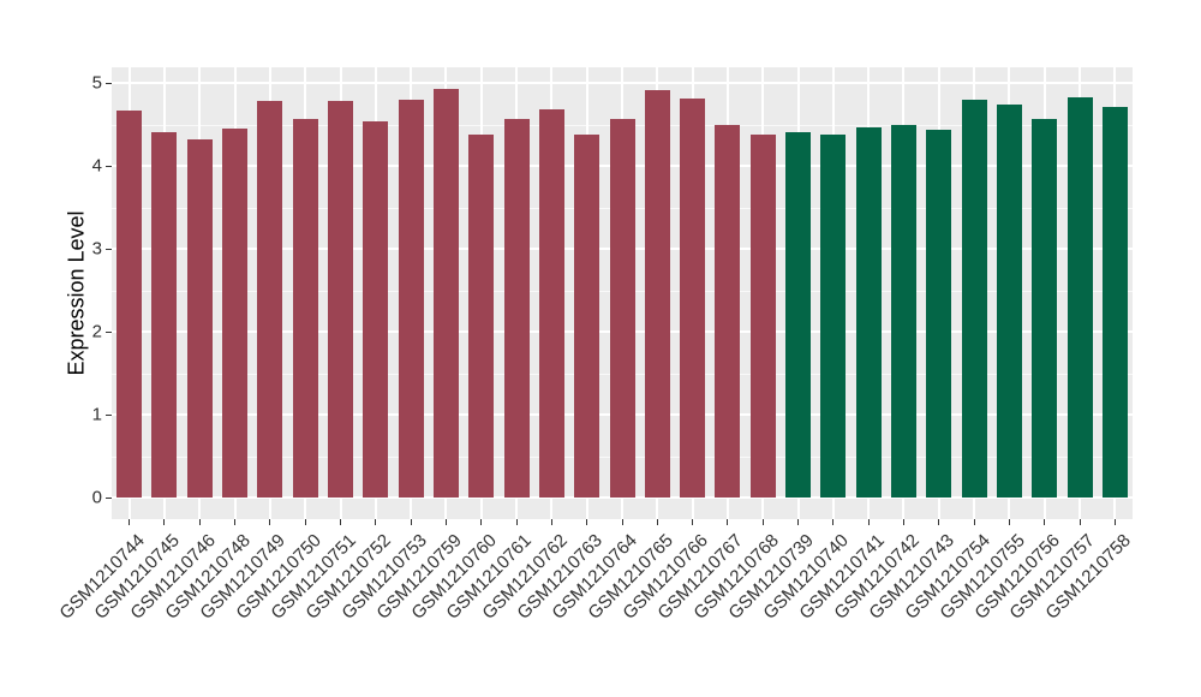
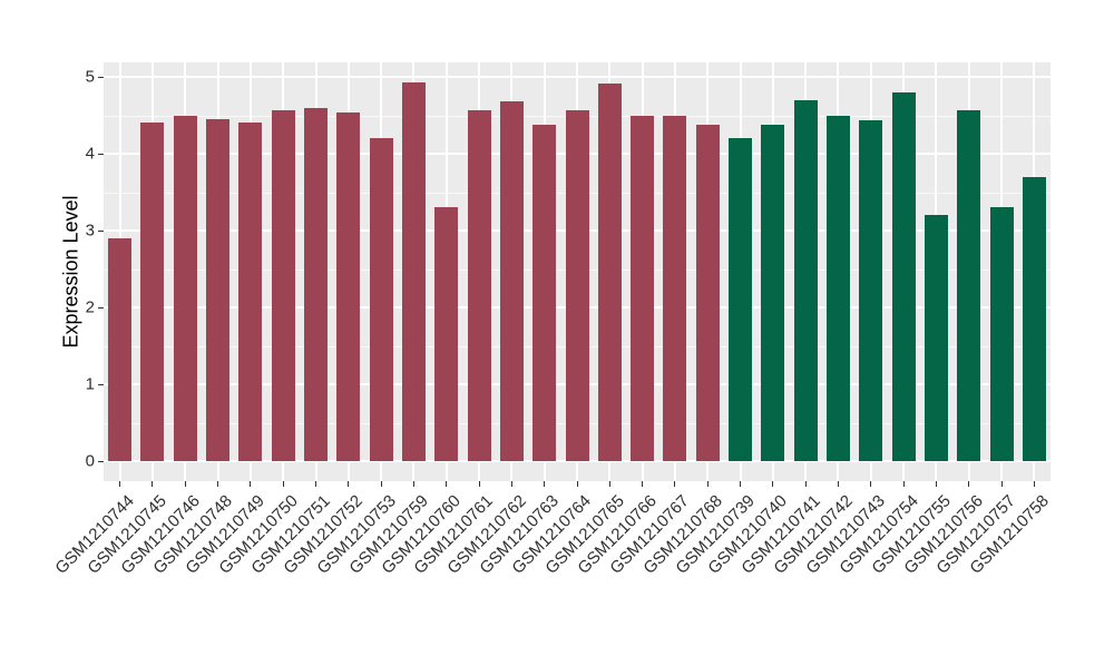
GSM1210744: 4.7 -> 2.9
GSM1210746: 4.3 -> 4.5
GSM1210749: 4.8 -> 4.4
GSM1210751: 4.8 -> 4.6
GSM1210753: 4.8 -> 4.2
GSM1210760: 4.4 -> 3.3
GSM1210766: 4.8 -> 4.5
GSM1210739: 4.4 -> 4.2
GSM1210741: 4.5 -> 4.7
GSM1210755: 4.7 -> 3.2
GSM1210757: 4.8 -> 3.3
GSM1210758: 4.7 -> 3.7
